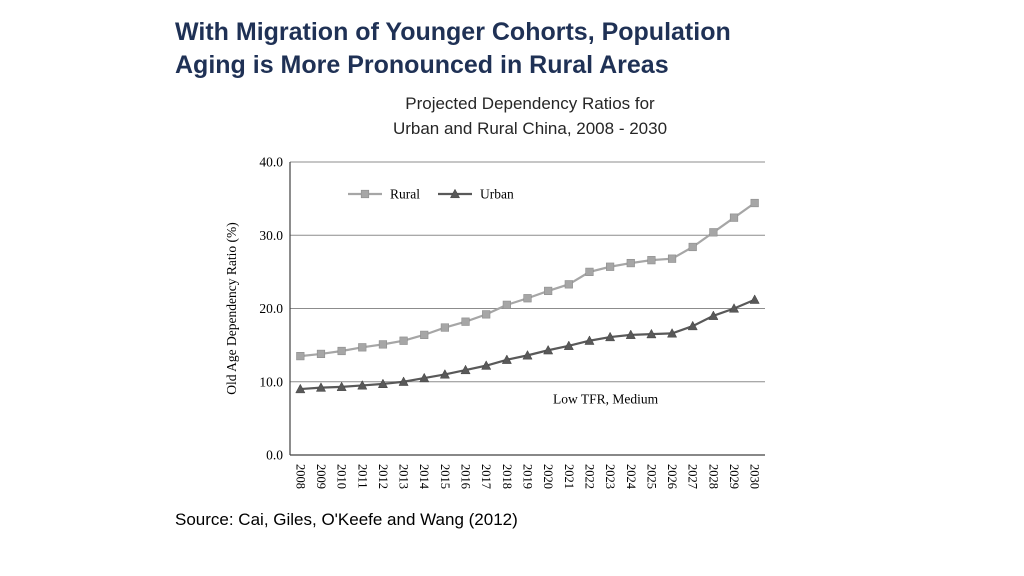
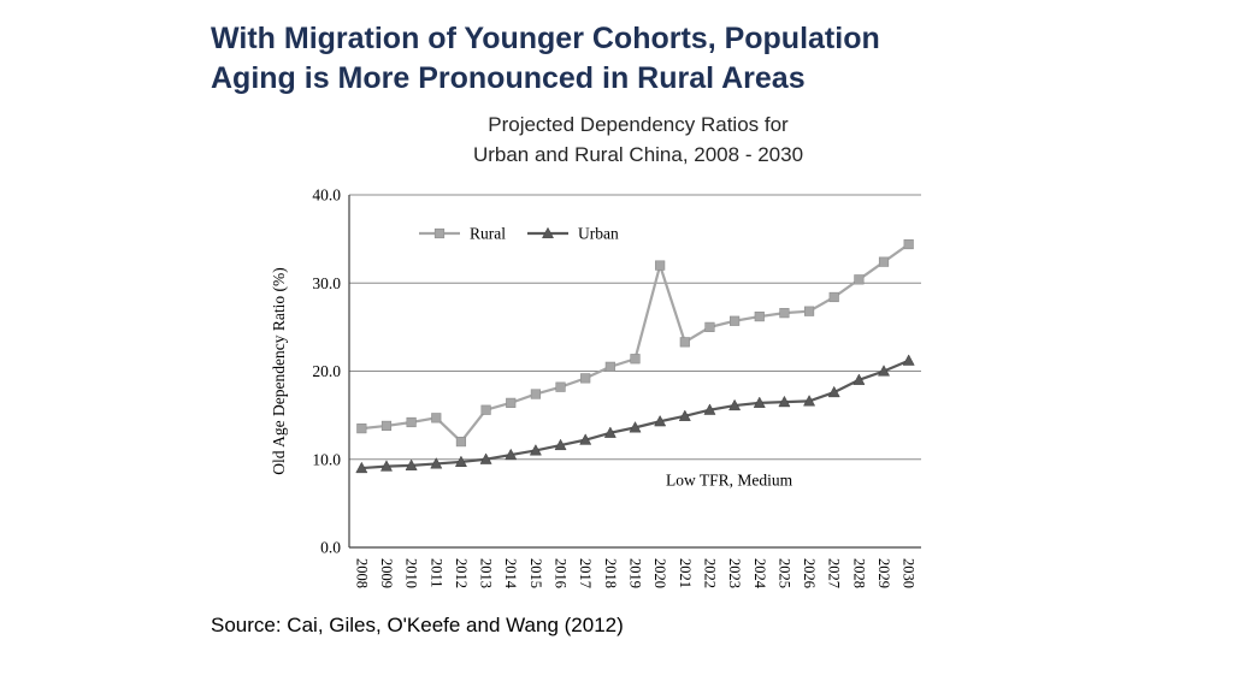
Rural/2012: 15 -> 12
Rural/2020: 22 -> 32
